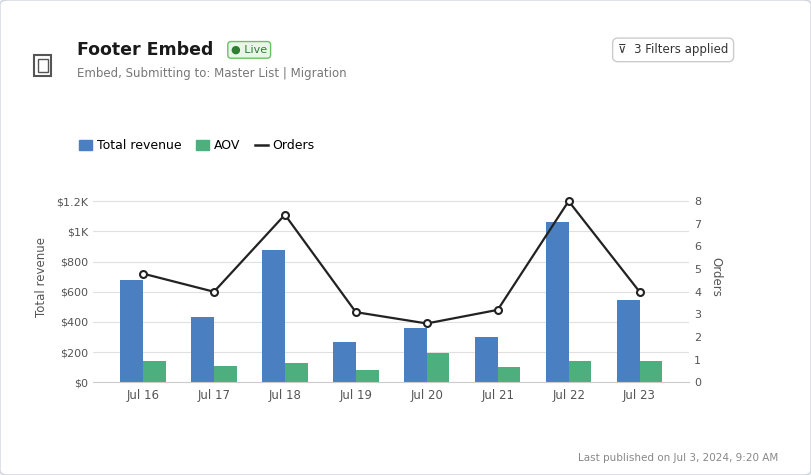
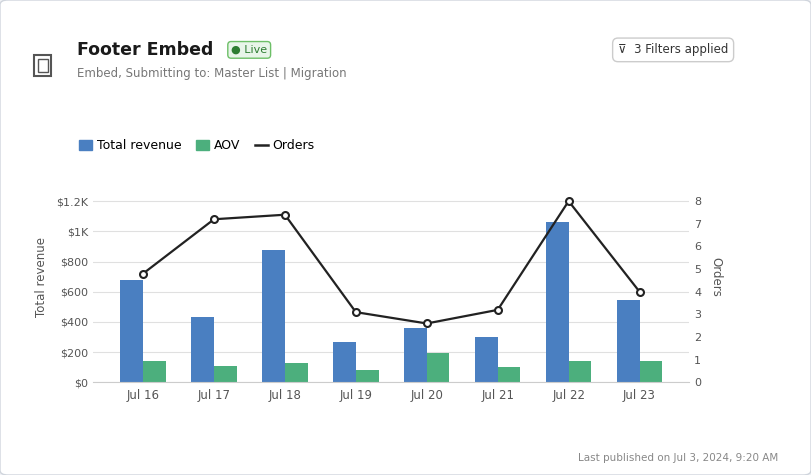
Orders/Jul 17: 4.0 -> 7.2
